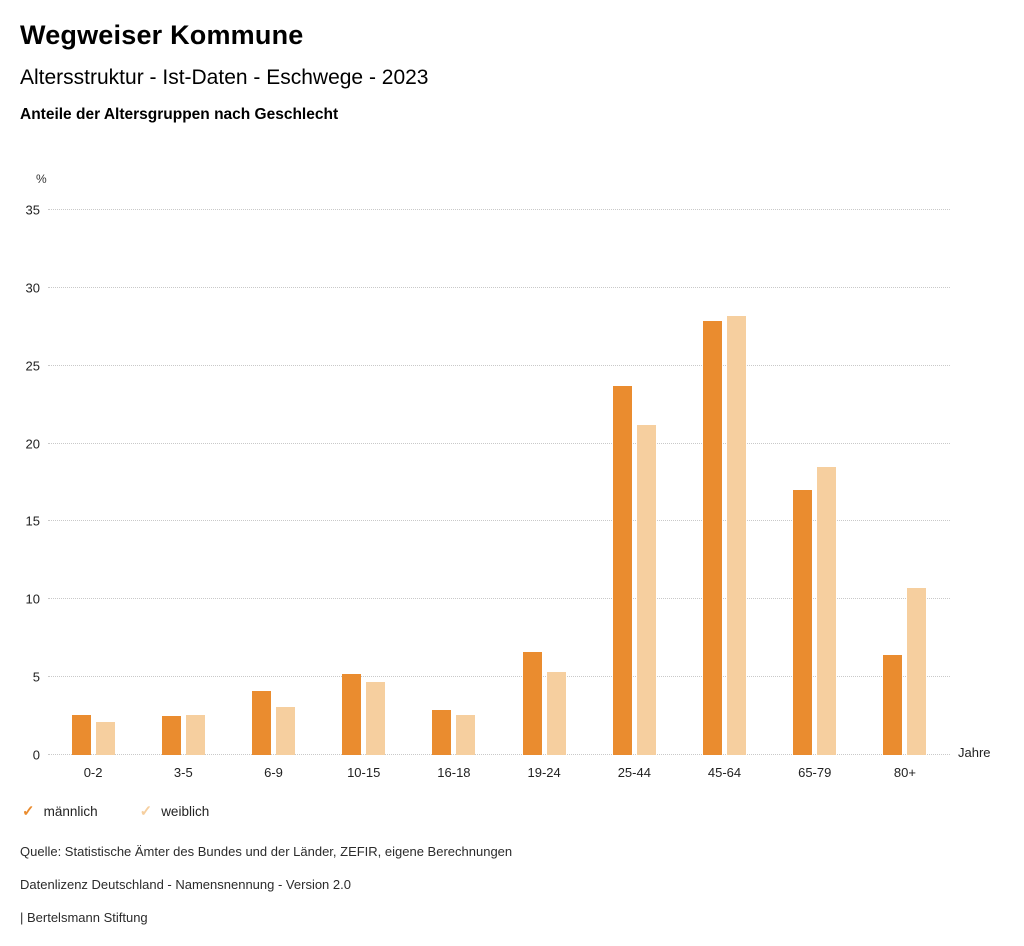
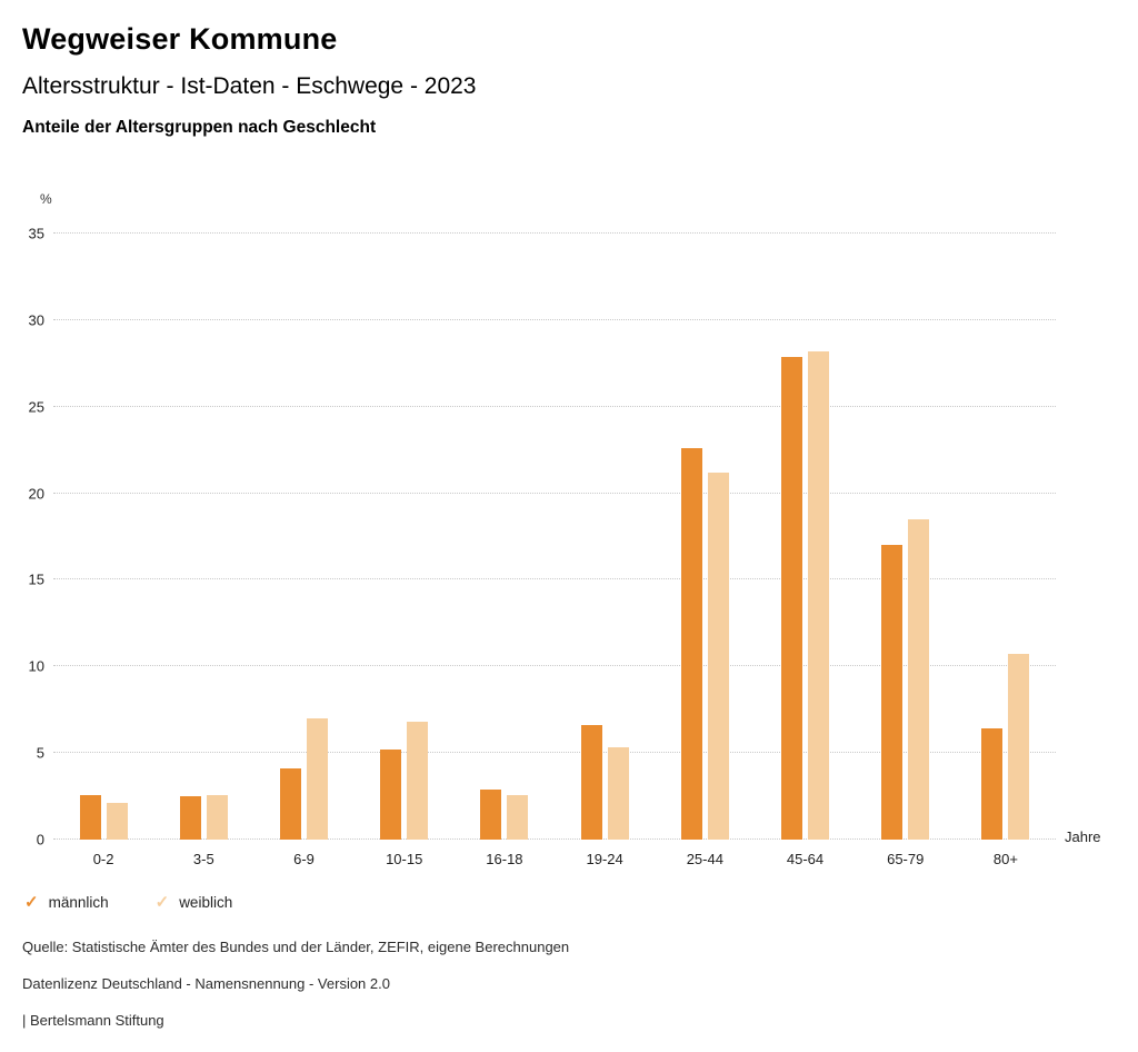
weiblich/6-9: 3.1 -> 7.0
weiblich/10-15: 4.7 -> 6.8
männlich/25-44: 23.7 -> 22.6
